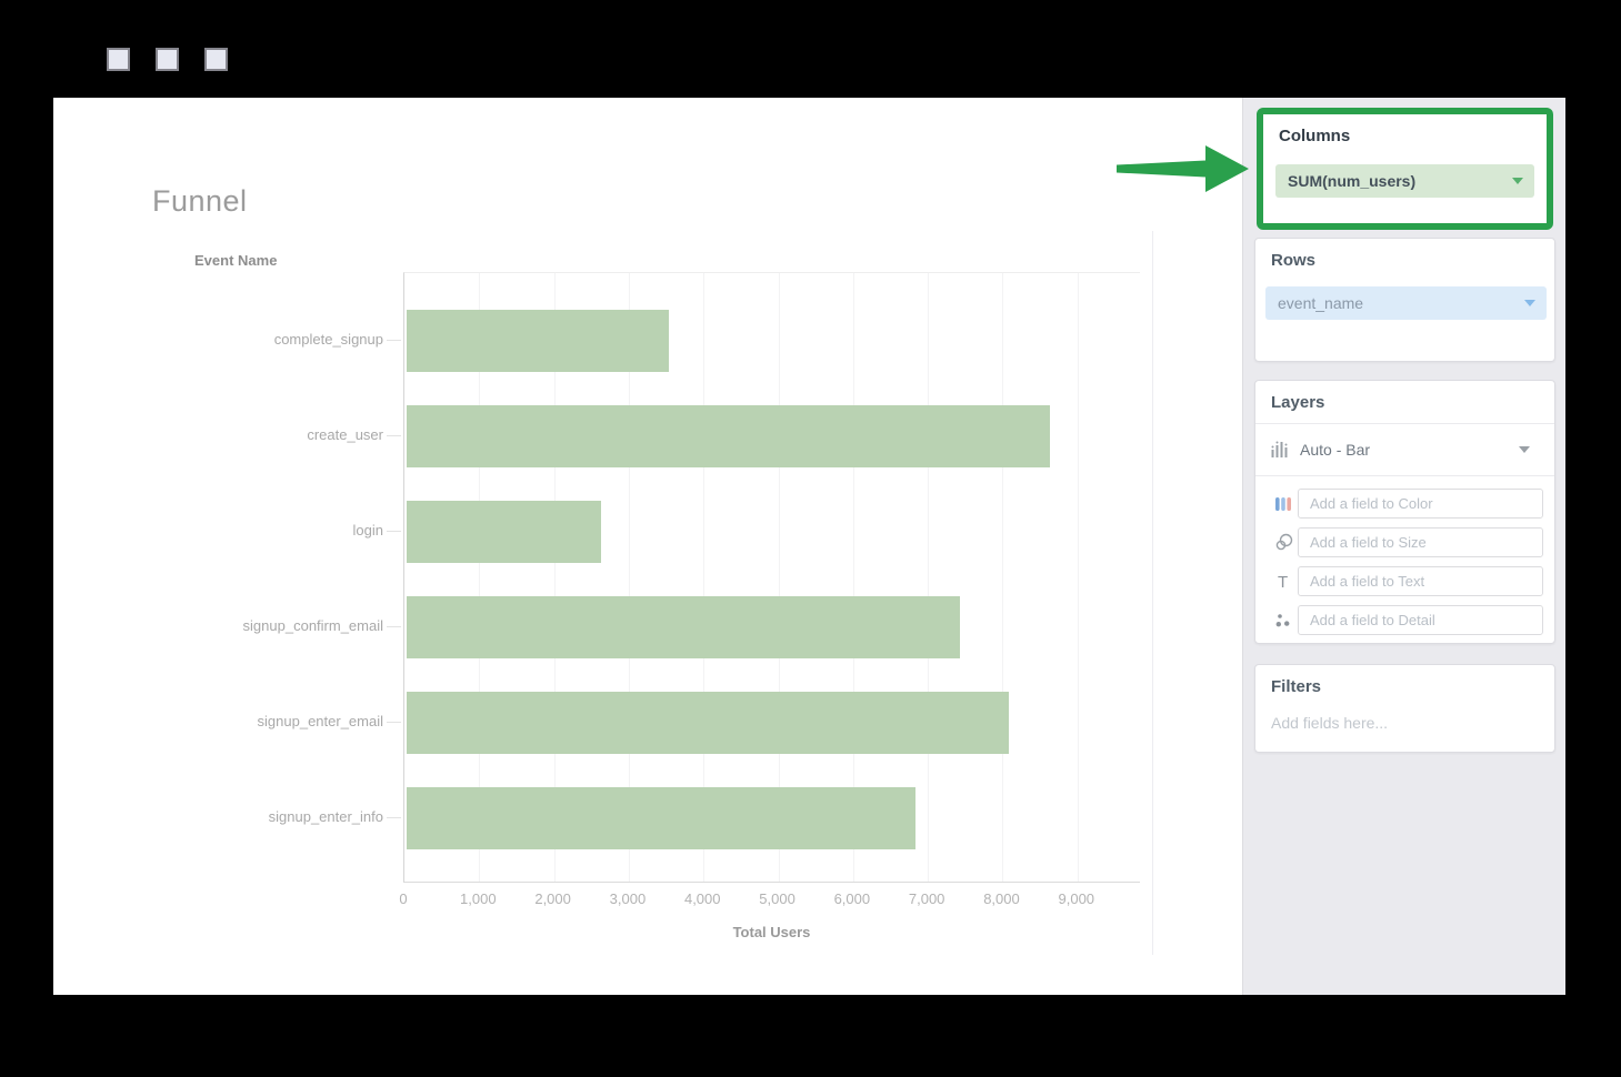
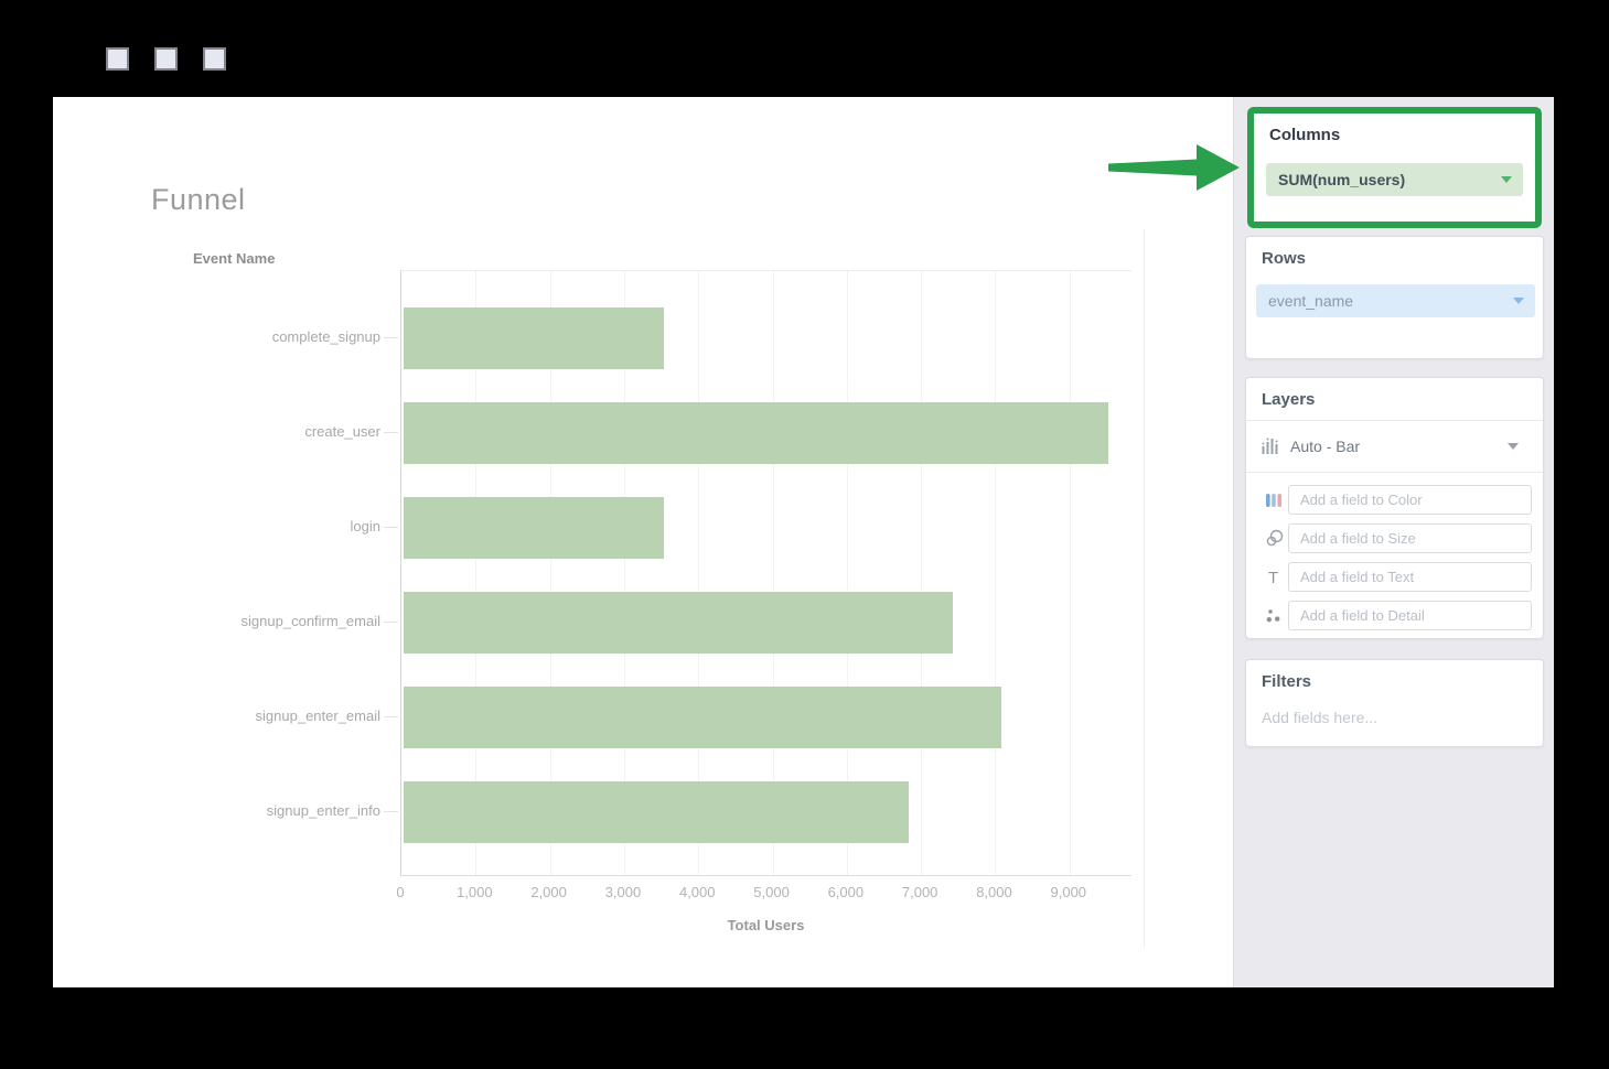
create_user: 8600 -> 9500
login: 2600 -> 3500
